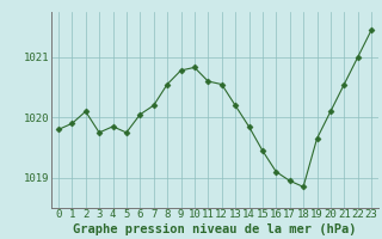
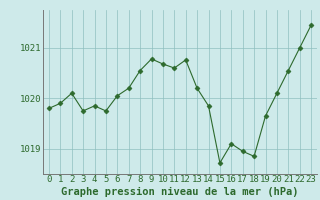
10: 1020.83 -> 1020.68
12: 1020.55 -> 1020.76
15: 1019.45 -> 1018.72
